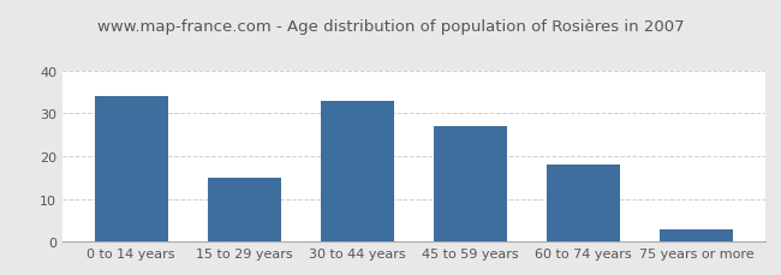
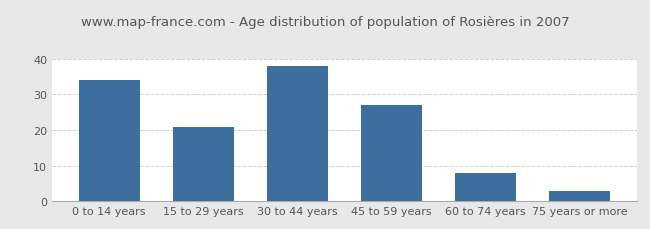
15 to 29 years: 15 -> 21
30 to 44 years: 33 -> 38
60 to 74 years: 18 -> 8
